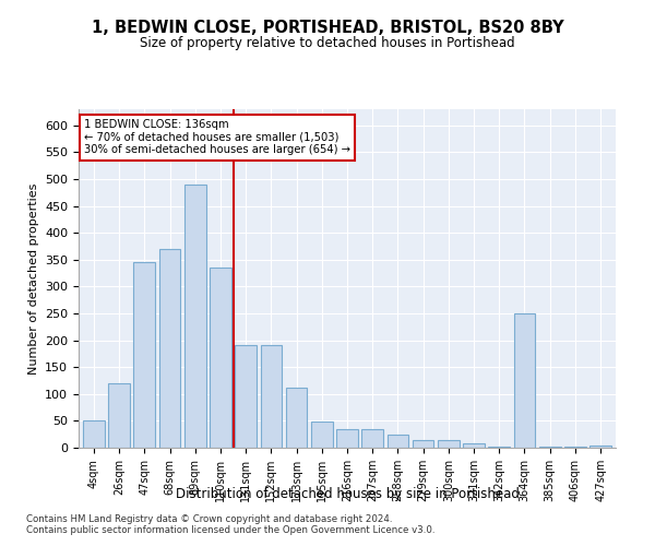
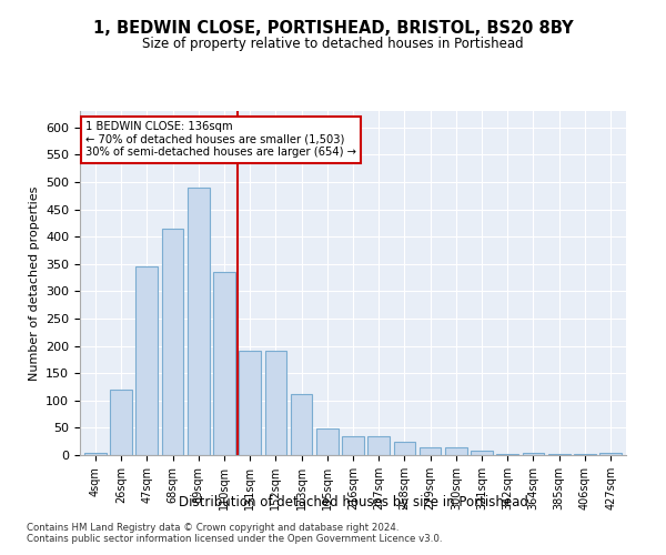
4sqm: 50 -> 5
68sqm: 370 -> 415
364sqm: 250 -> 5
